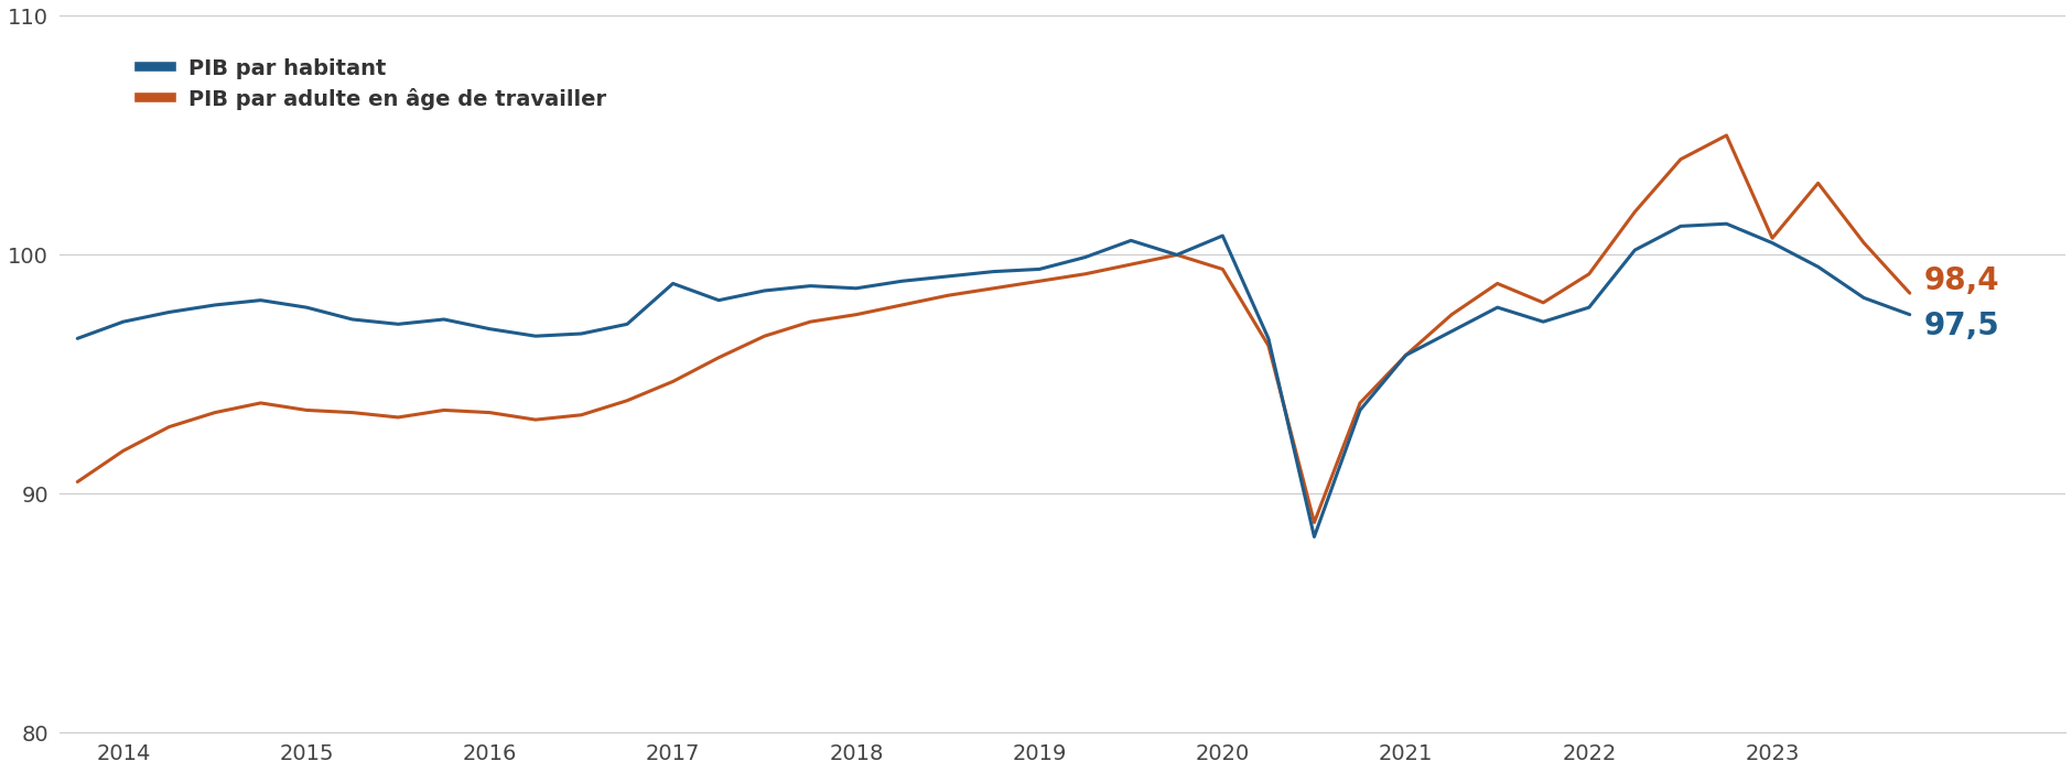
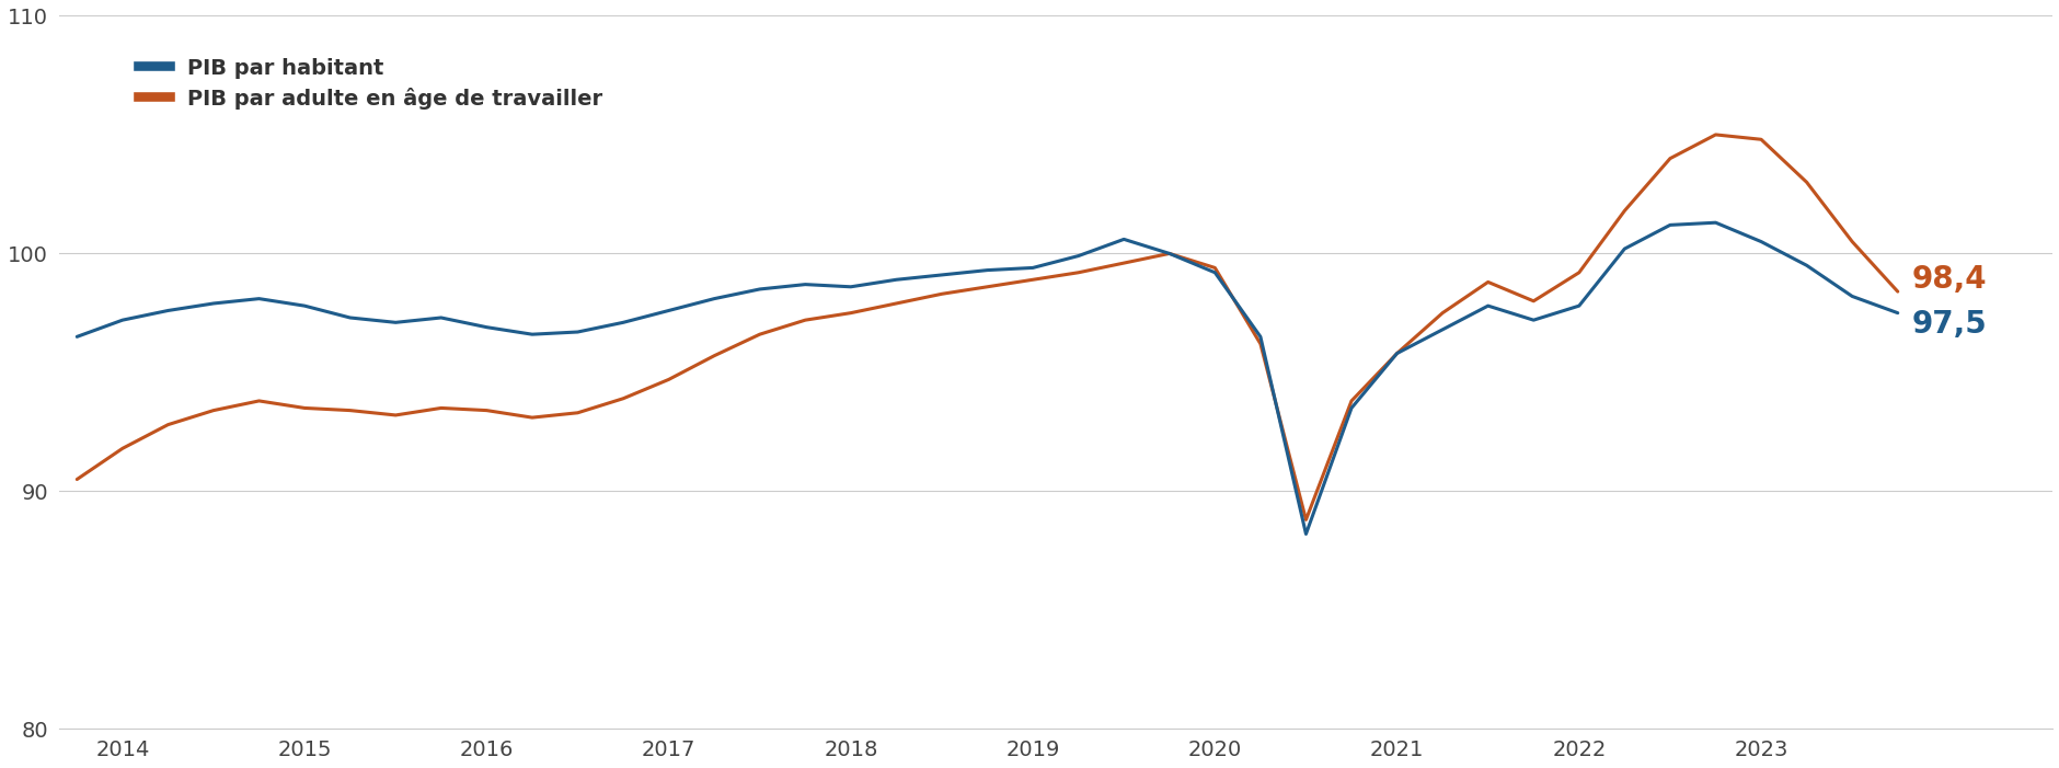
PIB par habitant/2017: 98.8 -> 97.6
PIB par habitant/2020: 100.8 -> 99.2
PIB par adulte en âge de travailler/2023: 100.7 -> 104.8
